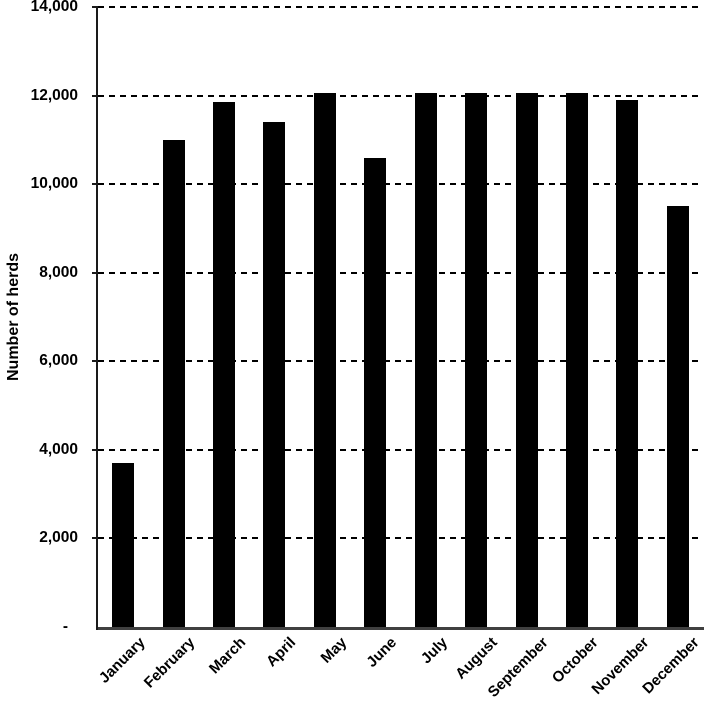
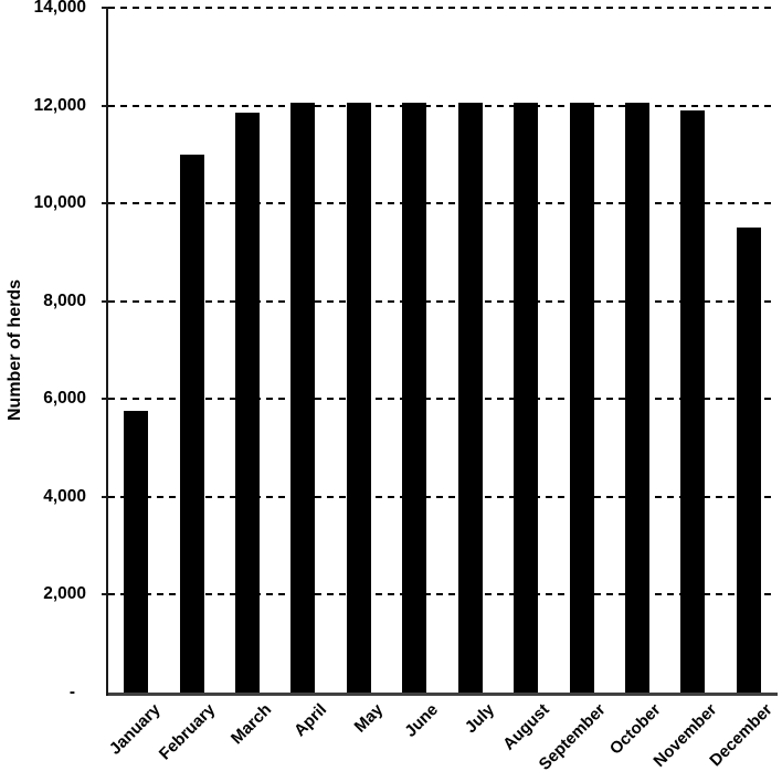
January: 3700 -> 5800
April: 11400 -> 12000
June: 10600 -> 12000
